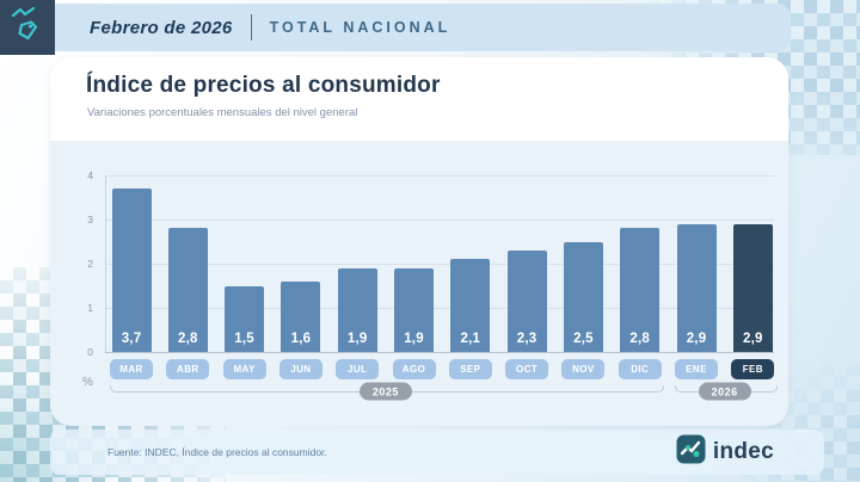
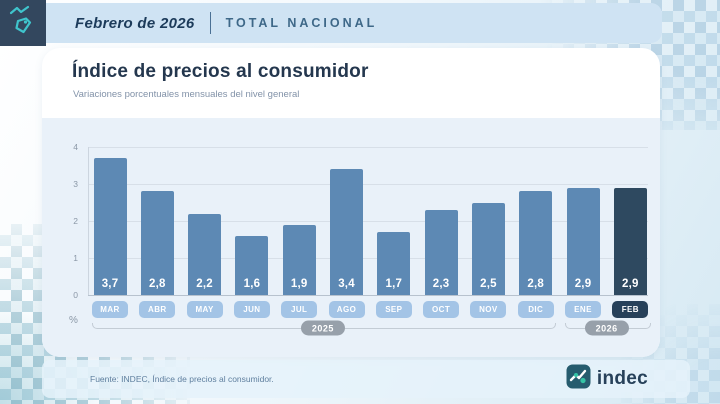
MAY: 1,5 -> 2,2
AGO: 1,9 -> 3,4
SEP: 2,1 -> 1,7
